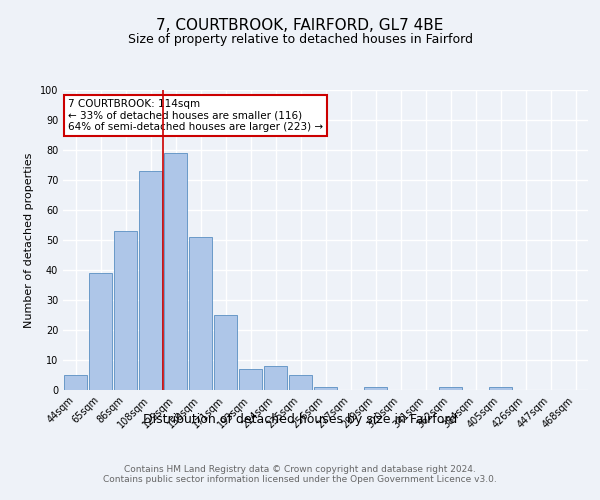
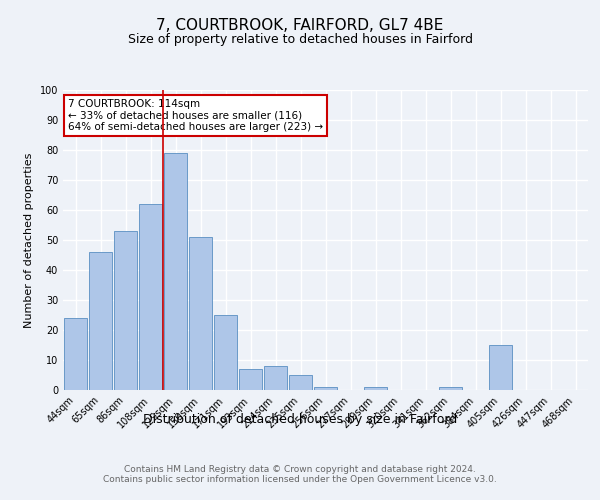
44sqm: 5 -> 24
65sqm: 39 -> 46
108sqm: 73 -> 62
405sqm: 1 -> 15
